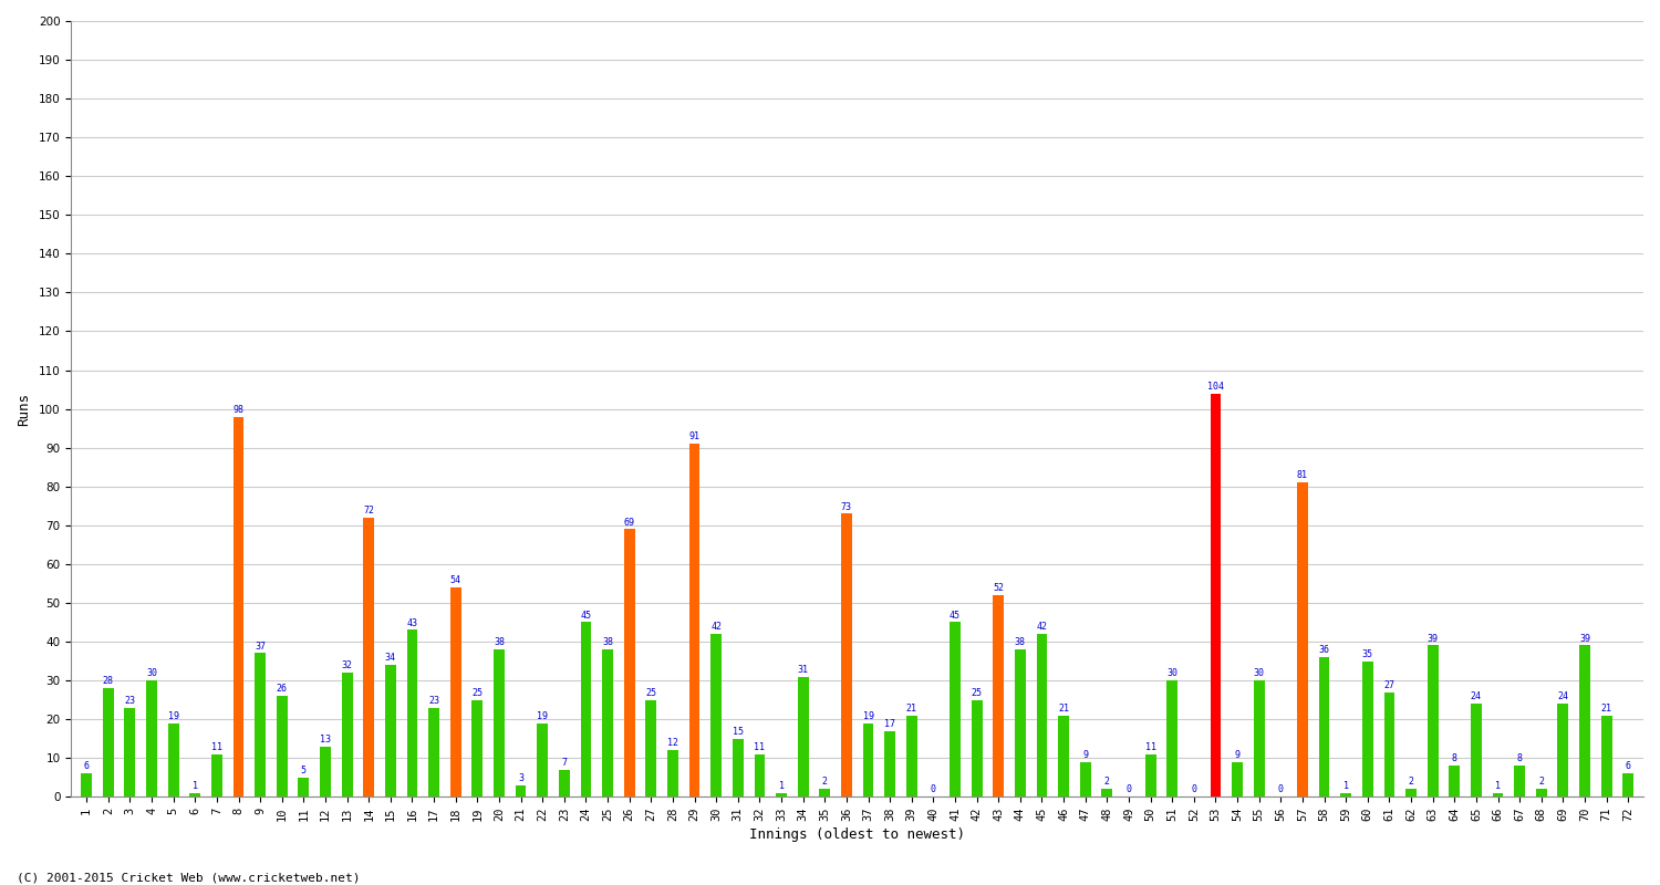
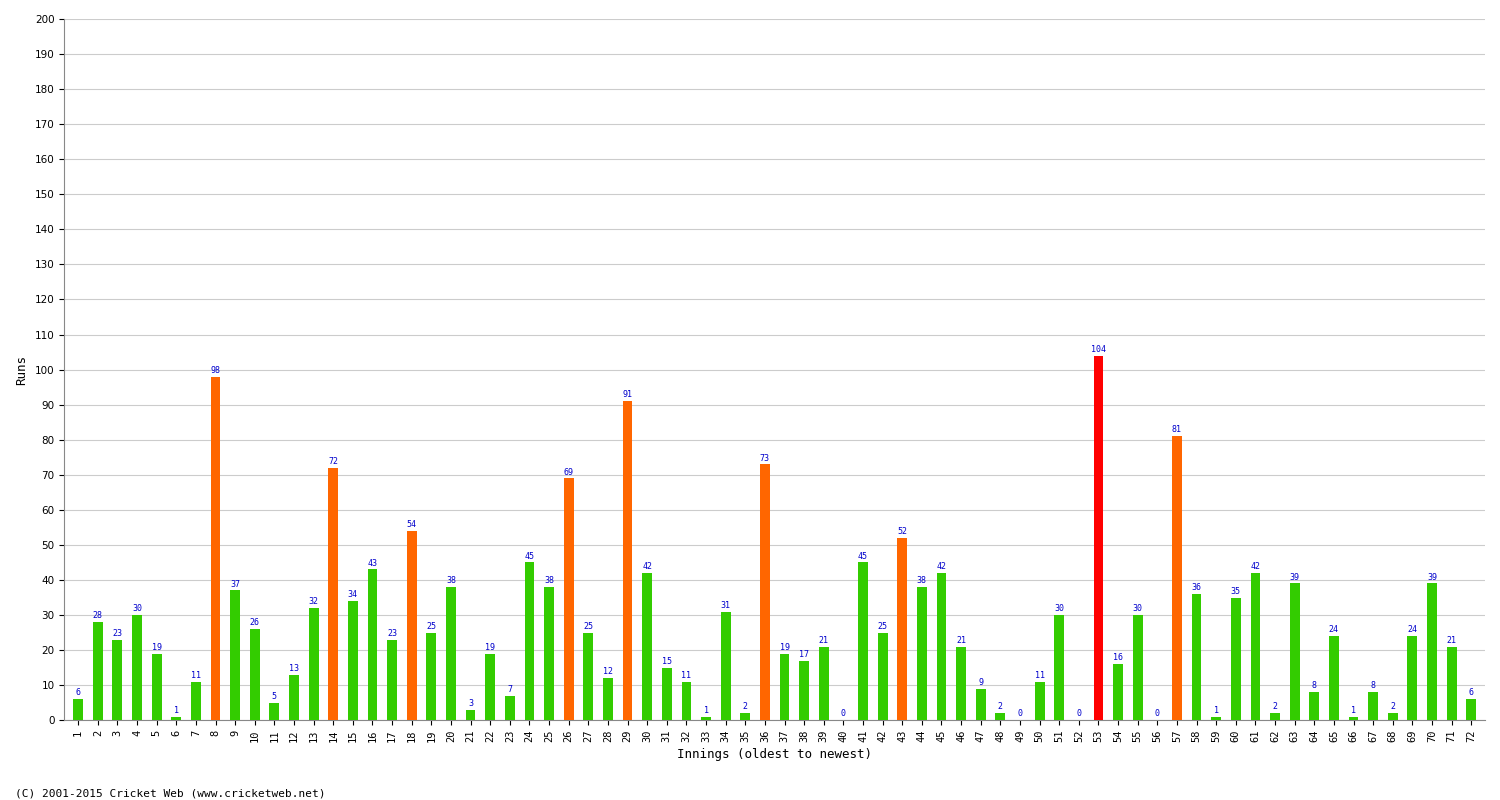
54: 9 -> 16
61: 27 -> 42
